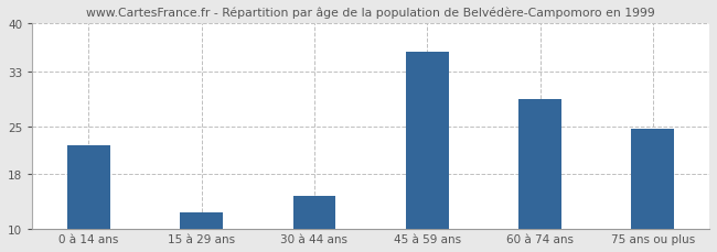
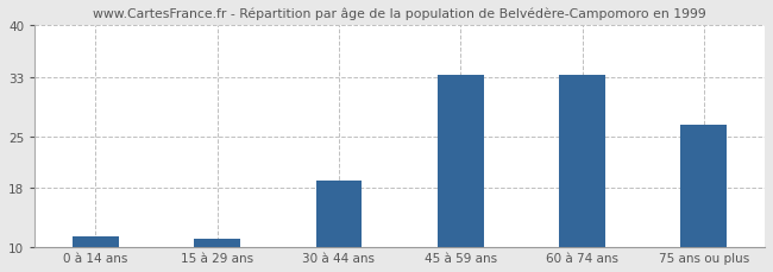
0 à 14 ans: 22.2 -> 11.5
15 à 29 ans: 12.4 -> 11.1
30 à 44 ans: 14.8 -> 19.0
45 à 59 ans: 35.8 -> 33.3
60 à 74 ans: 29.0 -> 33.3
75 ans ou plus: 24.6 -> 26.5
